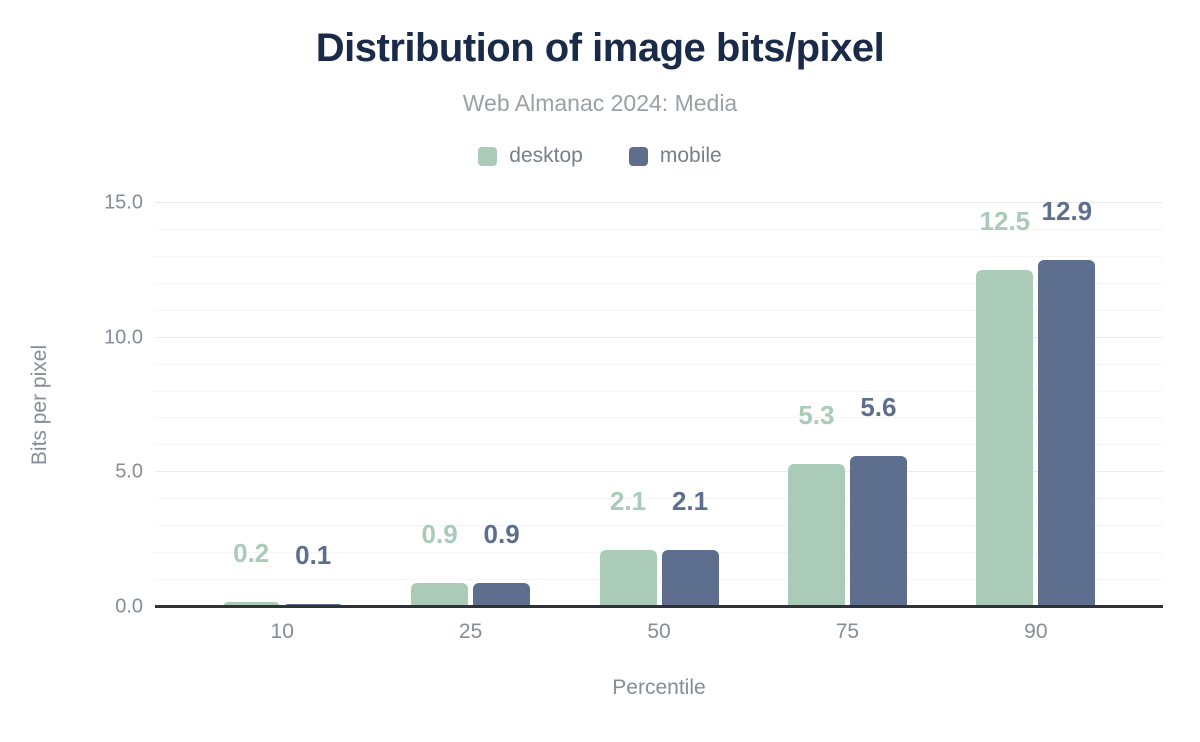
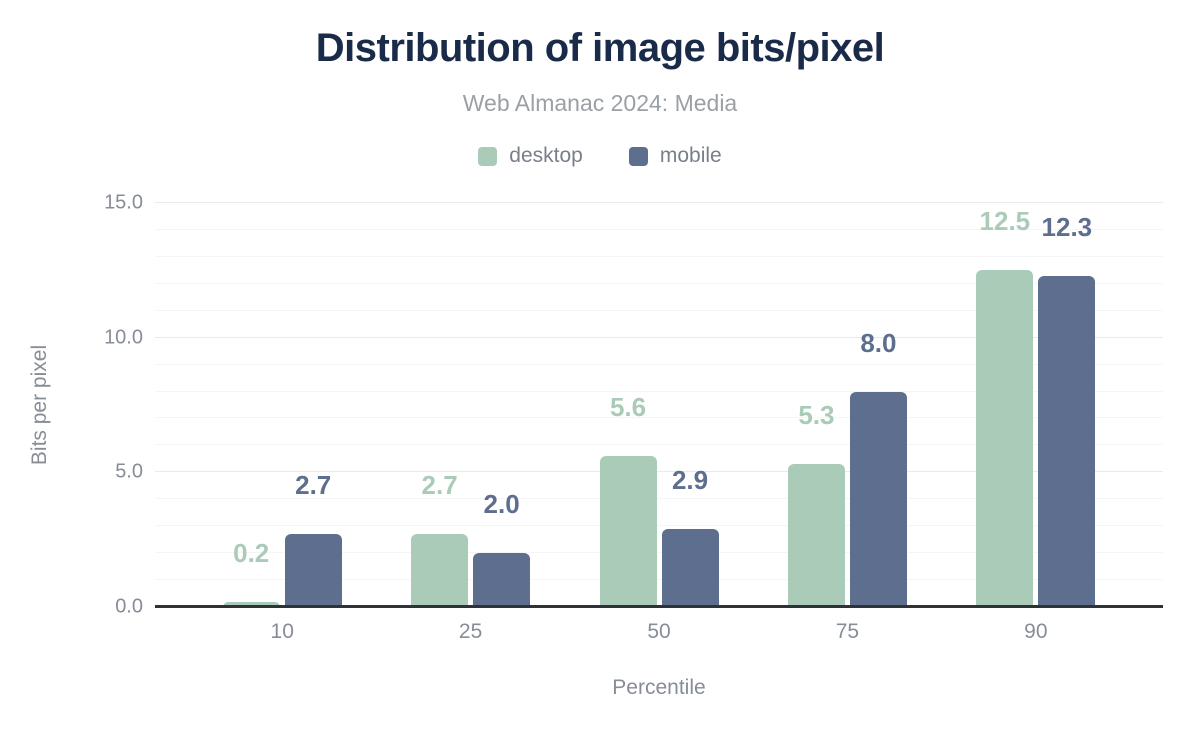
mobile/10: 0.1 -> 2.7
desktop/25: 0.9 -> 2.7
mobile/25: 0.9 -> 2.0
desktop/50: 2.1 -> 5.6
mobile/50: 2.1 -> 2.9
mobile/75: 5.6 -> 8.0
mobile/90: 12.9 -> 12.3
